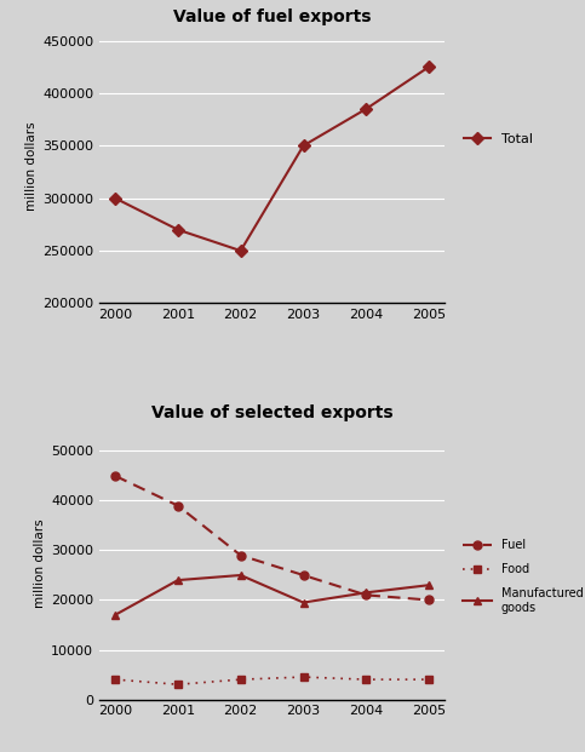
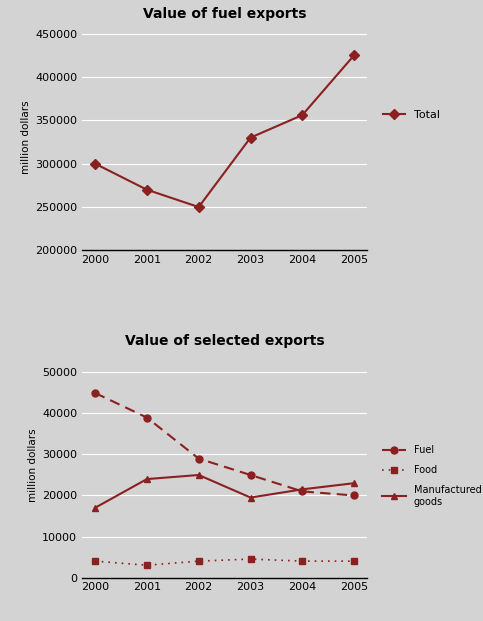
Value of fuel exports/2003: 350000 -> 330000
Value of fuel exports/2004: 385000 -> 356000
